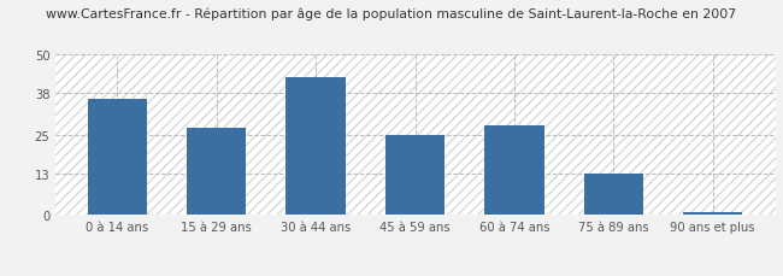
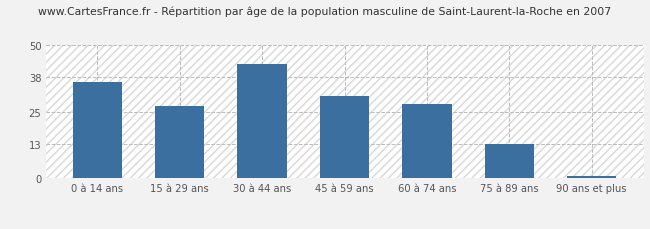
45 à 59 ans: 25 -> 31
